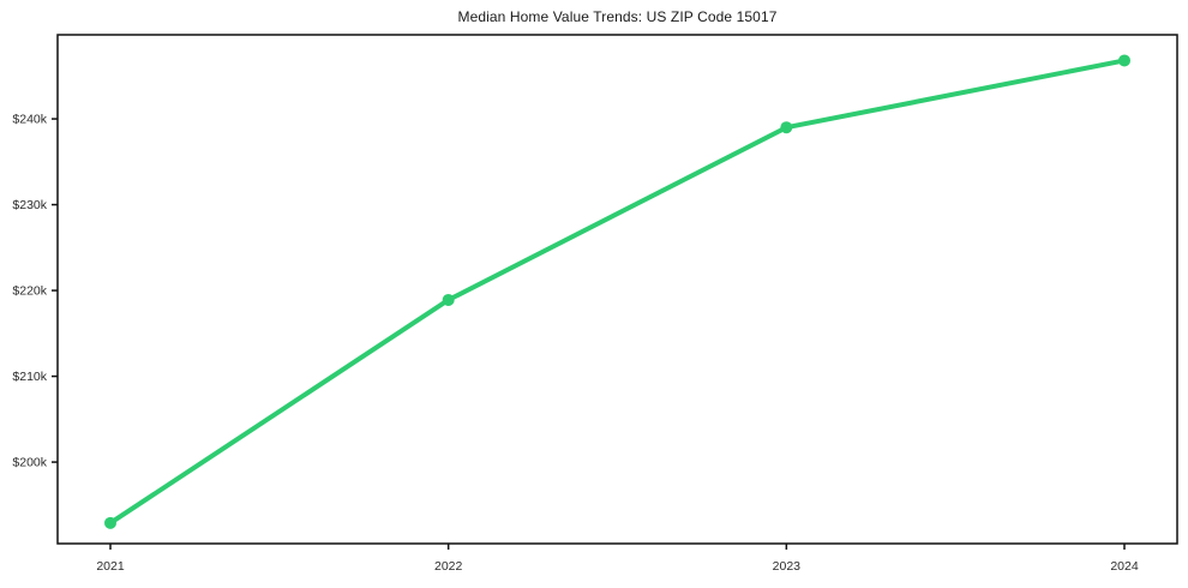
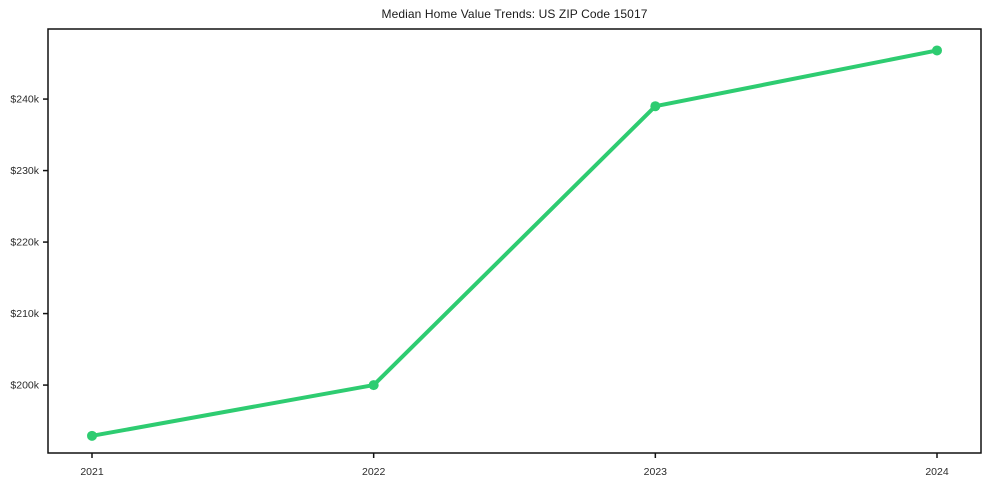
2022: $219k -> $200k
